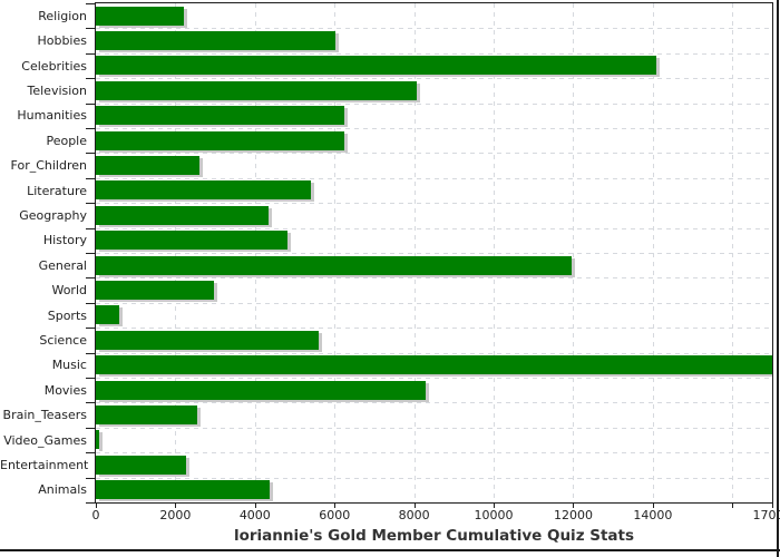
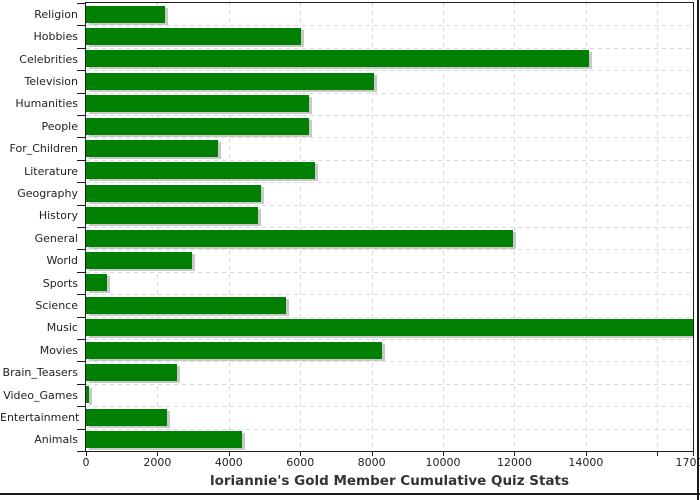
For_Children: 2600 -> 3700
Literature: 5400 -> 6400
Geography: 4300 -> 4900
